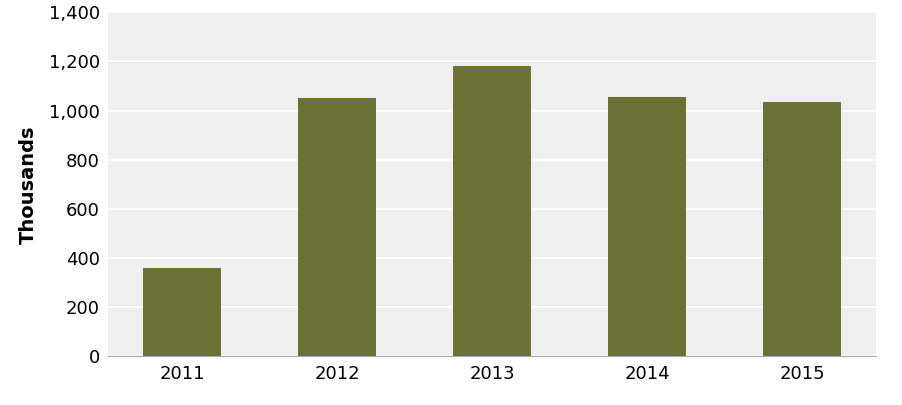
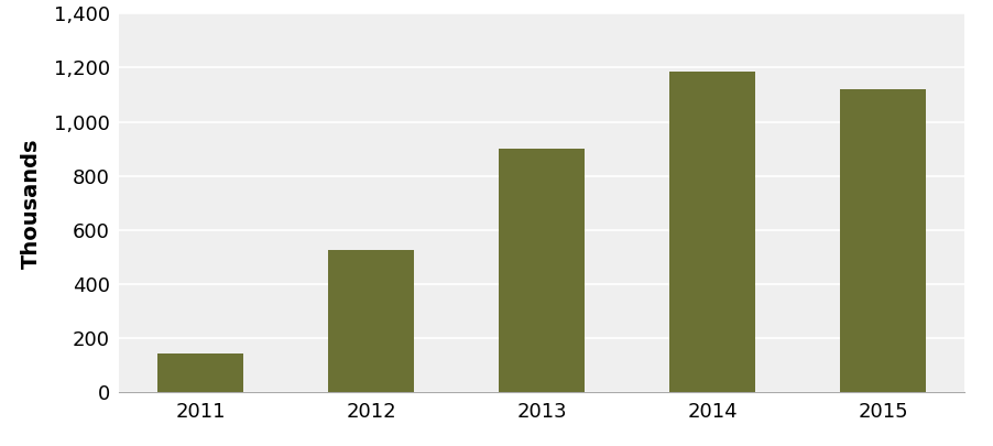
2011: 360 -> 143
2012: 1,050 -> 528
2013: 1,180 -> 900
2014: 1,055 -> 1,186
2015: 1,035 -> 1,120
